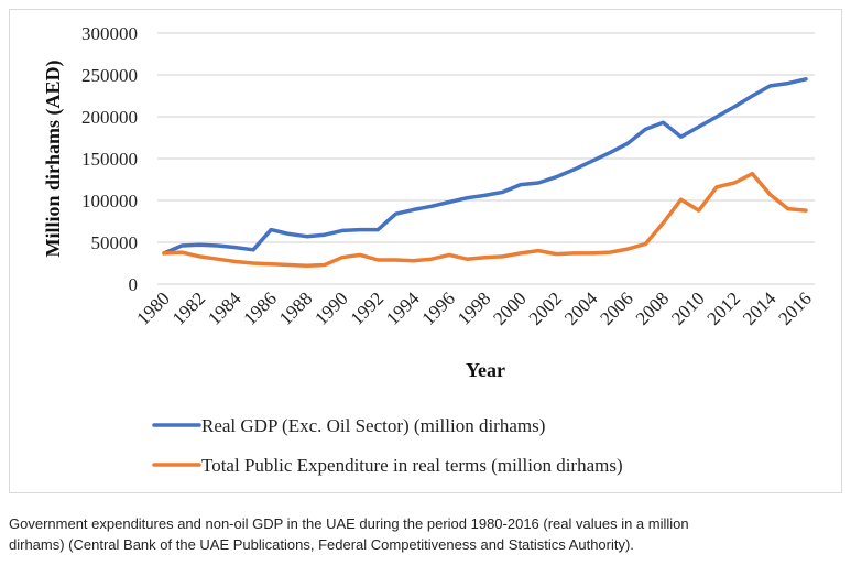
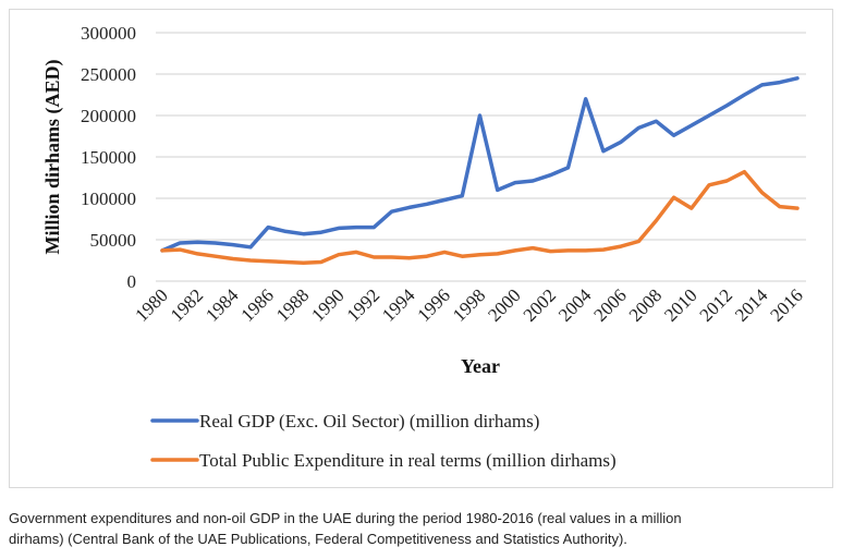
Real GDP (Exc. Oil Sector) (million dirhams)/1998: 110000 -> 200000
Real GDP (Exc. Oil Sector) (million dirhams)/2004: 150000 -> 220000
